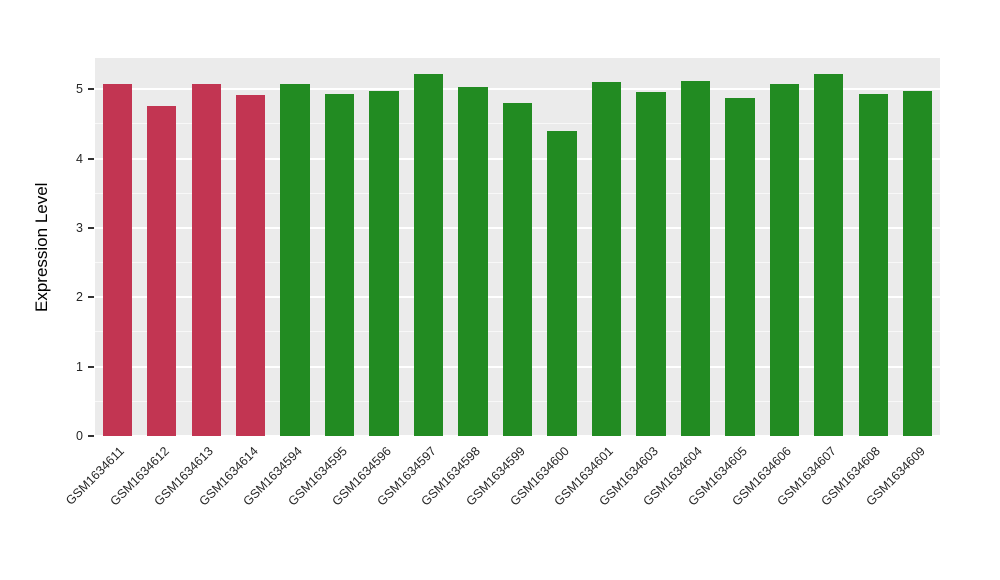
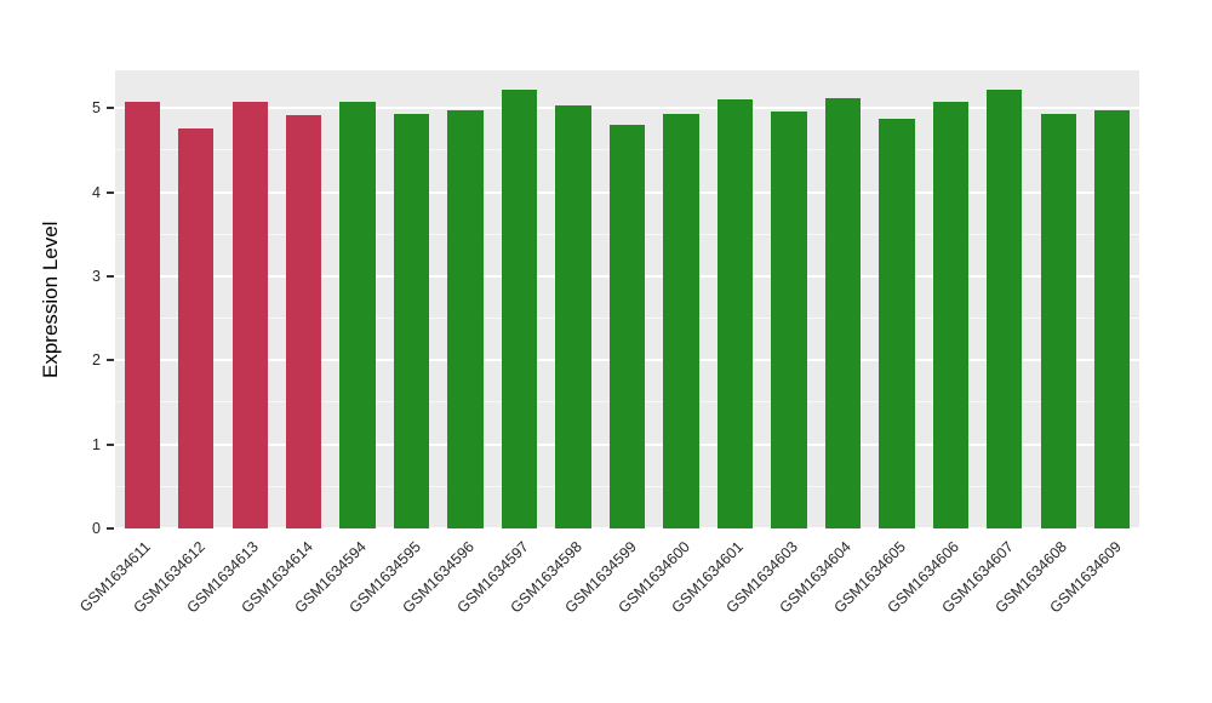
GSM1634600: 4.4 -> 4.9
